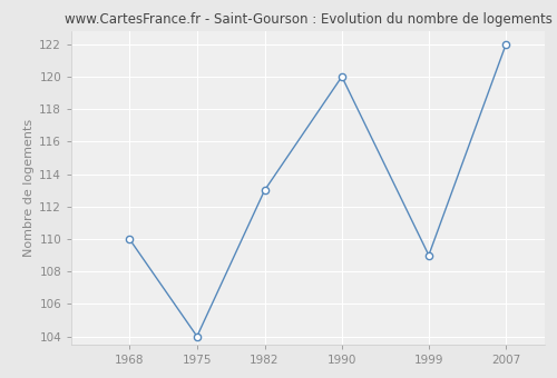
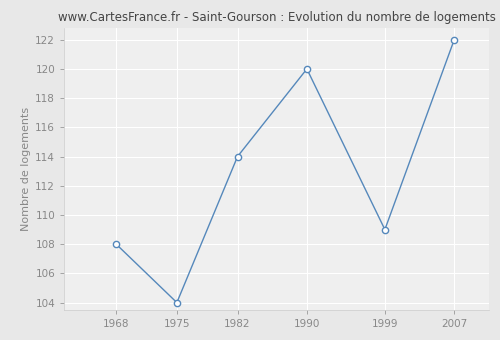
1968: 110 -> 108
1982: 113 -> 114
